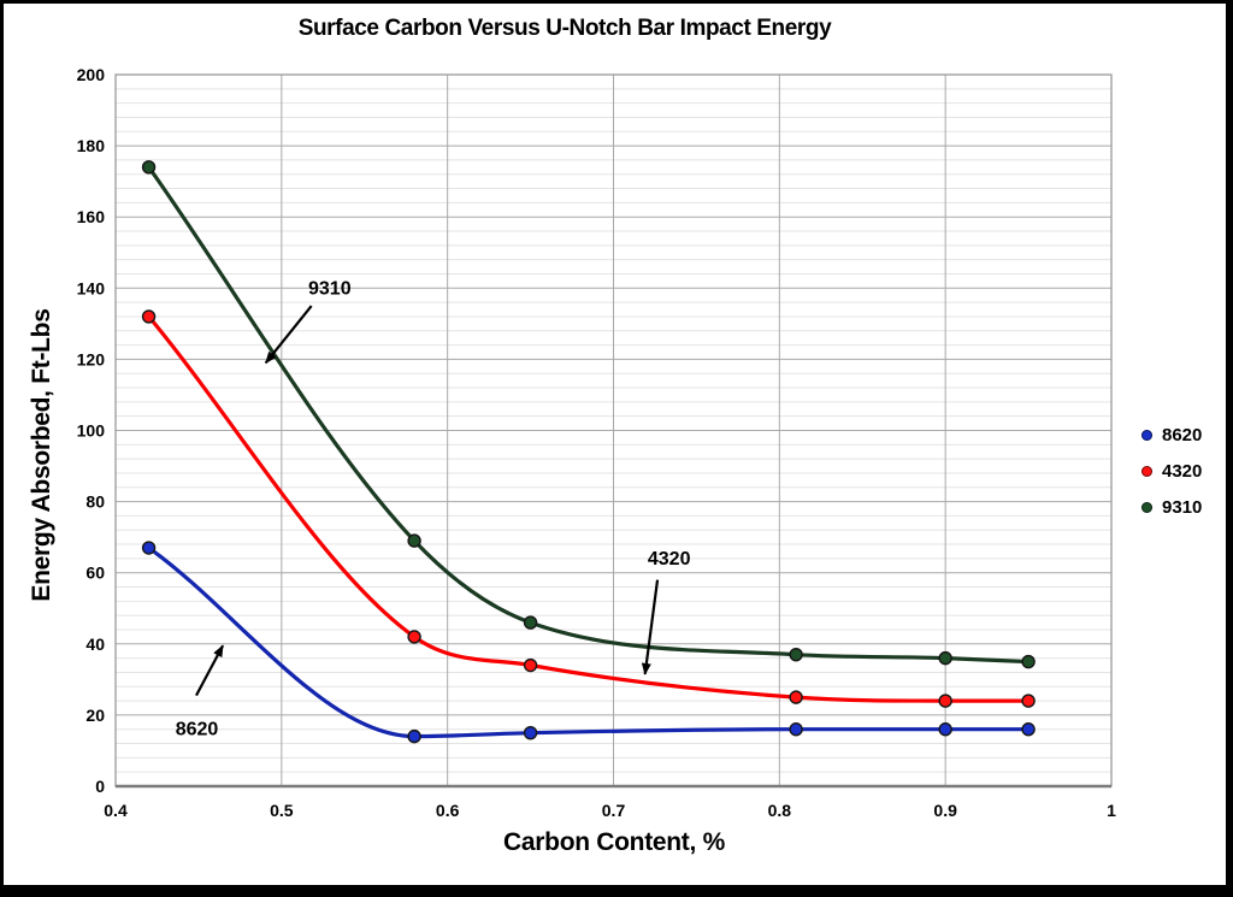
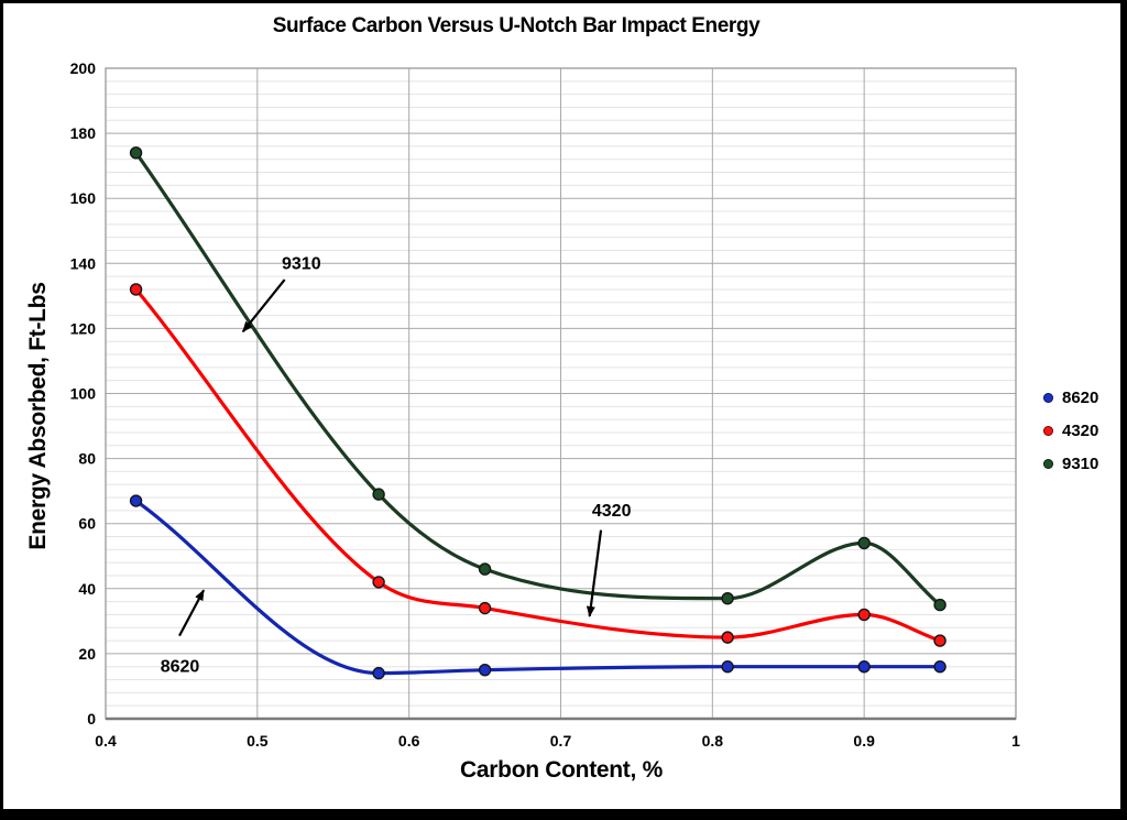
4320/0.9: 24 -> 32
9310/0.9: 36 -> 54
